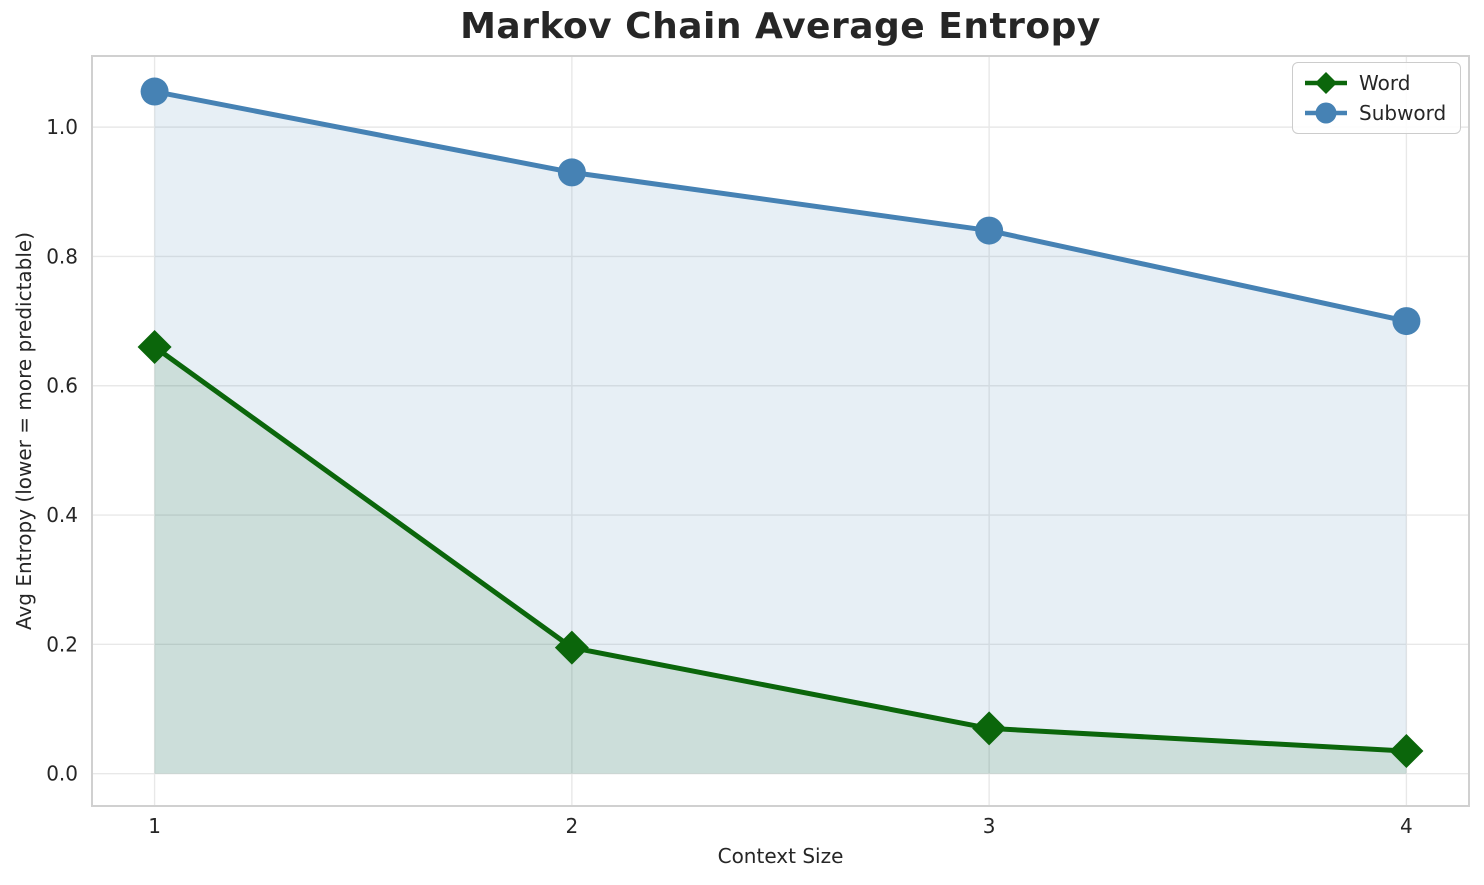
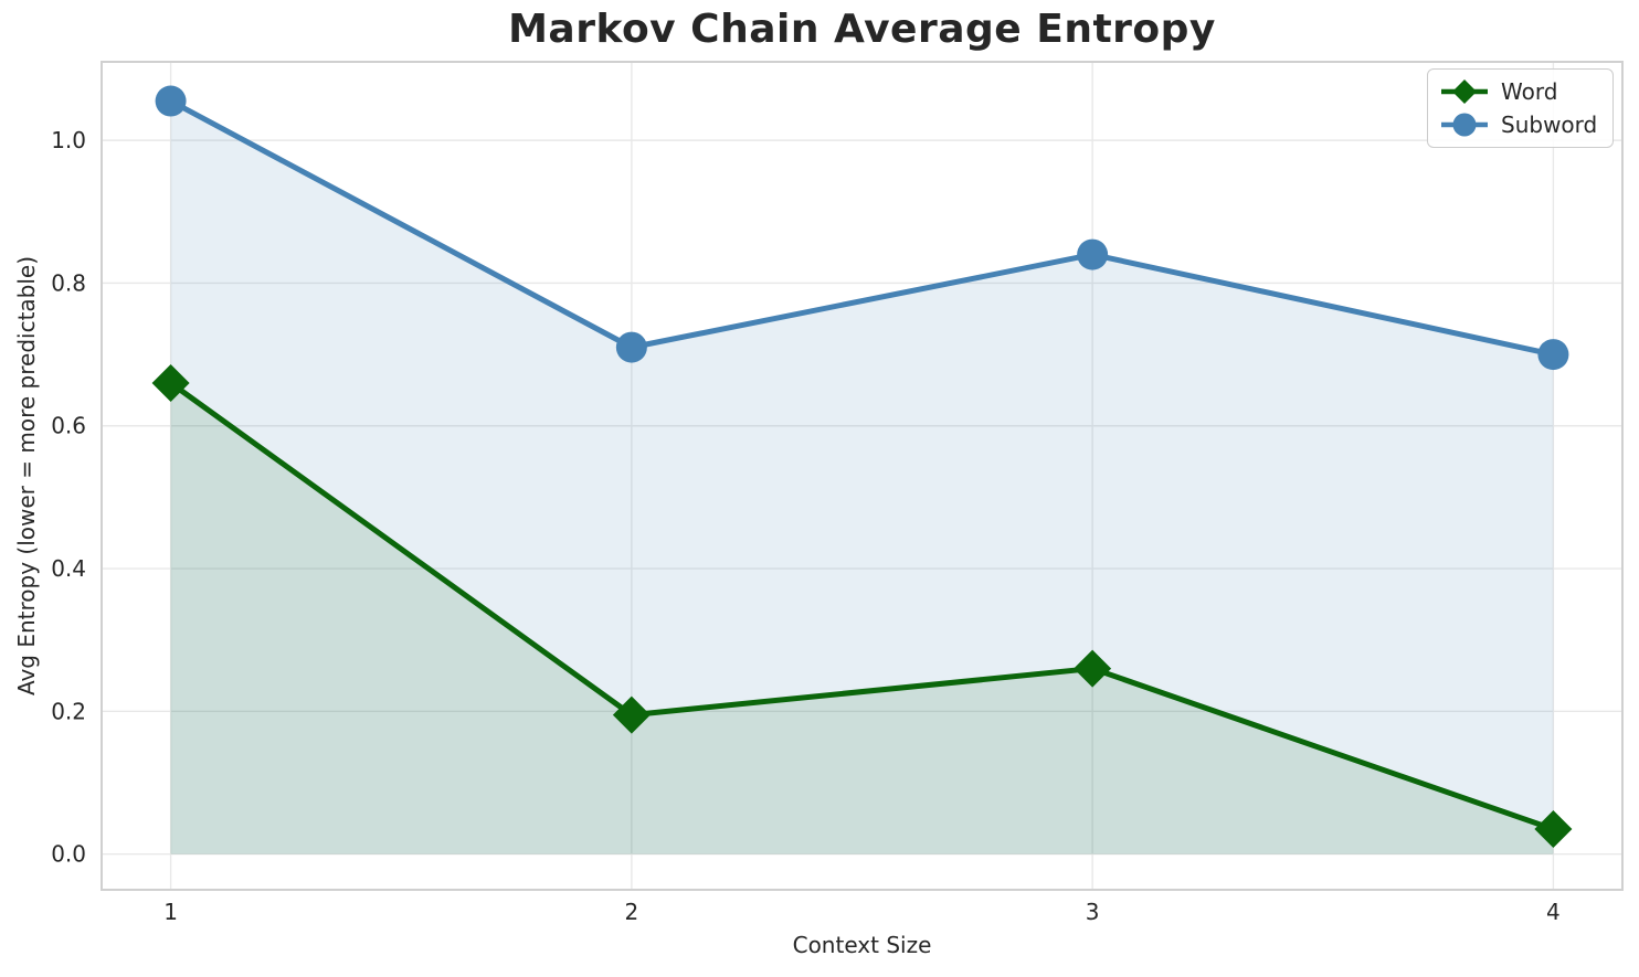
Subword/2: 0.93 -> 0.71
Word/3: 0.07 -> 0.26
